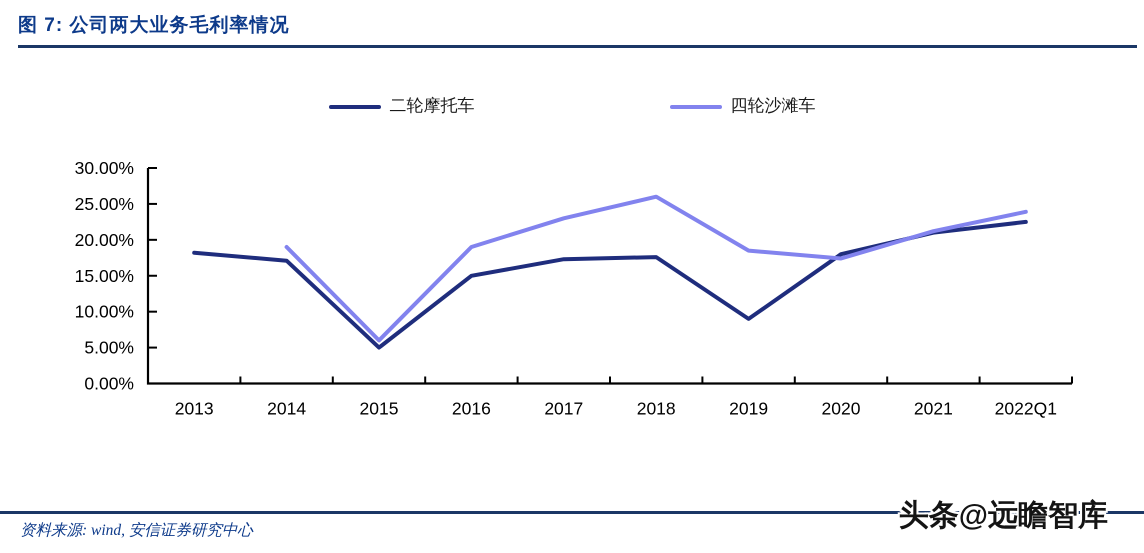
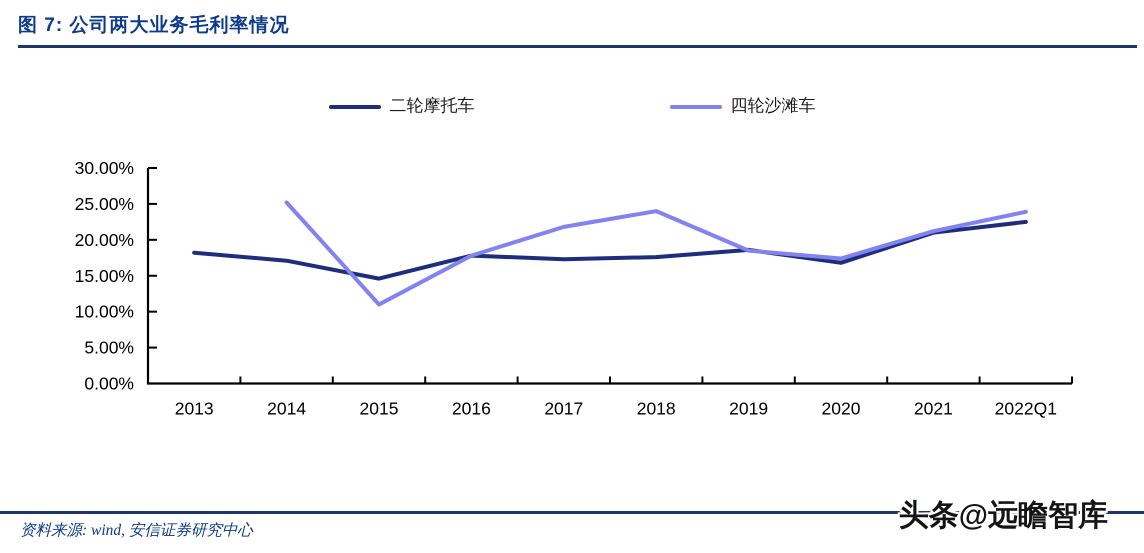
四轮沙滩车/2014: 19% -> 25%
二轮摩托车/2015: 5% -> 15%
四轮沙滩车/2015: 6% -> 11%
二轮摩托车/2016: 15% -> 18%
四轮沙滩车/2016: 19% -> 18%
四轮沙滩车/2017: 23% -> 22%
四轮沙滩车/2018: 26% -> 24%
二轮摩托车/2019: 9% -> 19%
二轮摩托车/2020: 18% -> 17%
